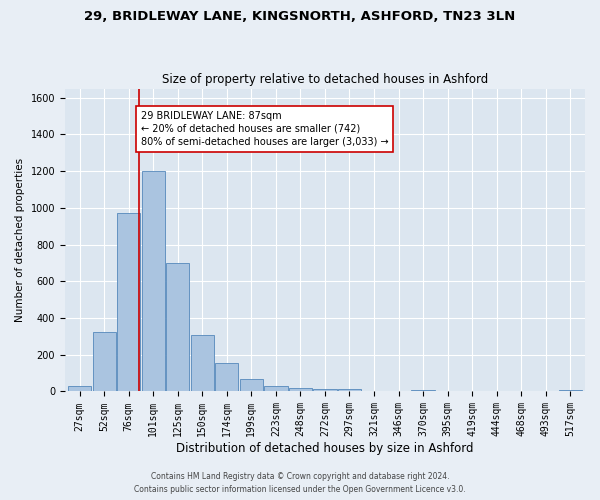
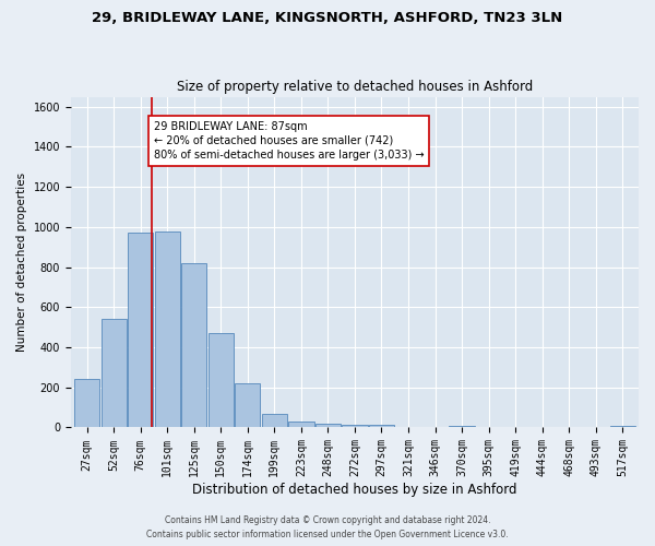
27sqm: 30 -> 240
52sqm: 320 -> 540
101sqm: 1200 -> 980
125sqm: 700 -> 820
150sqm: 300 -> 470
174sqm: 160 -> 220
